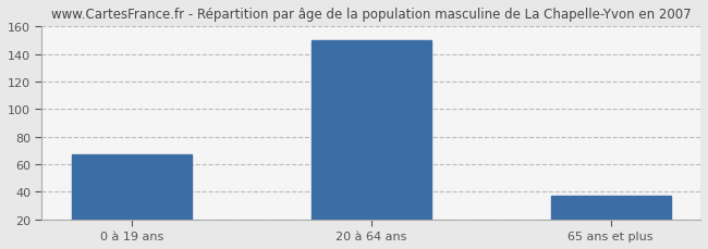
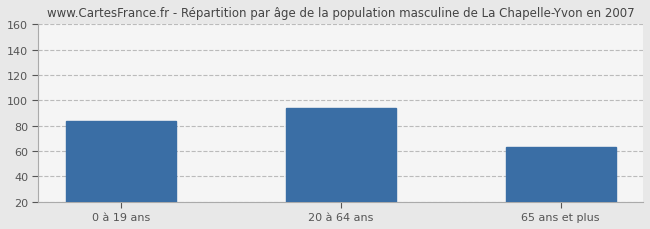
0 à 19 ans: 67 -> 84
20 à 64 ans: 150 -> 94
65 ans et plus: 37 -> 63
